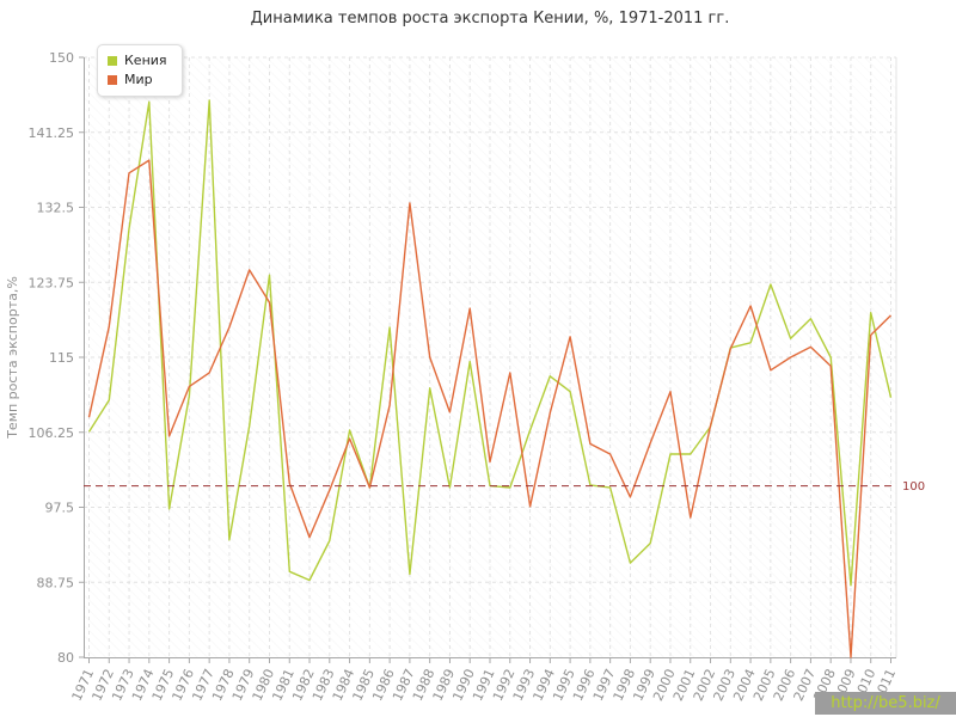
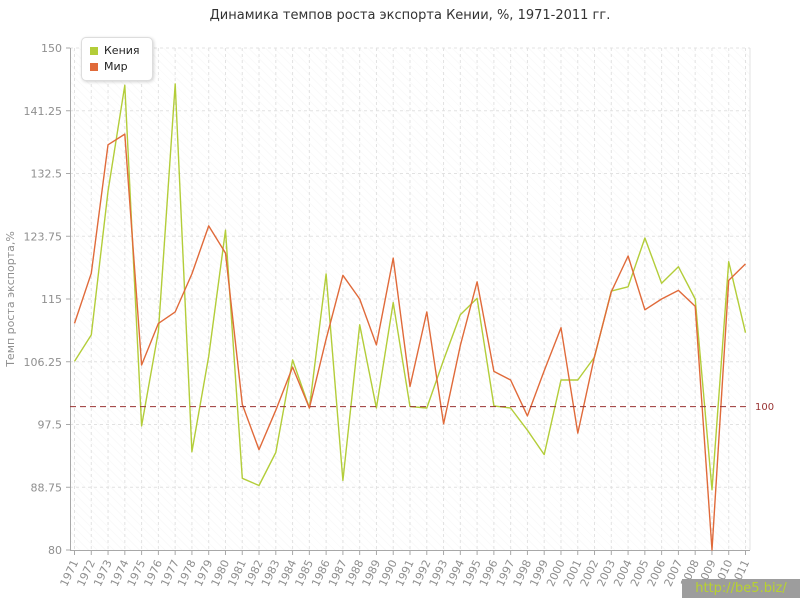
Мир/1971: 108 -> 112
Мир/1987: 133 -> 118
Кения/1995: 111 -> 115
Кения/1998: 91 -> 97
